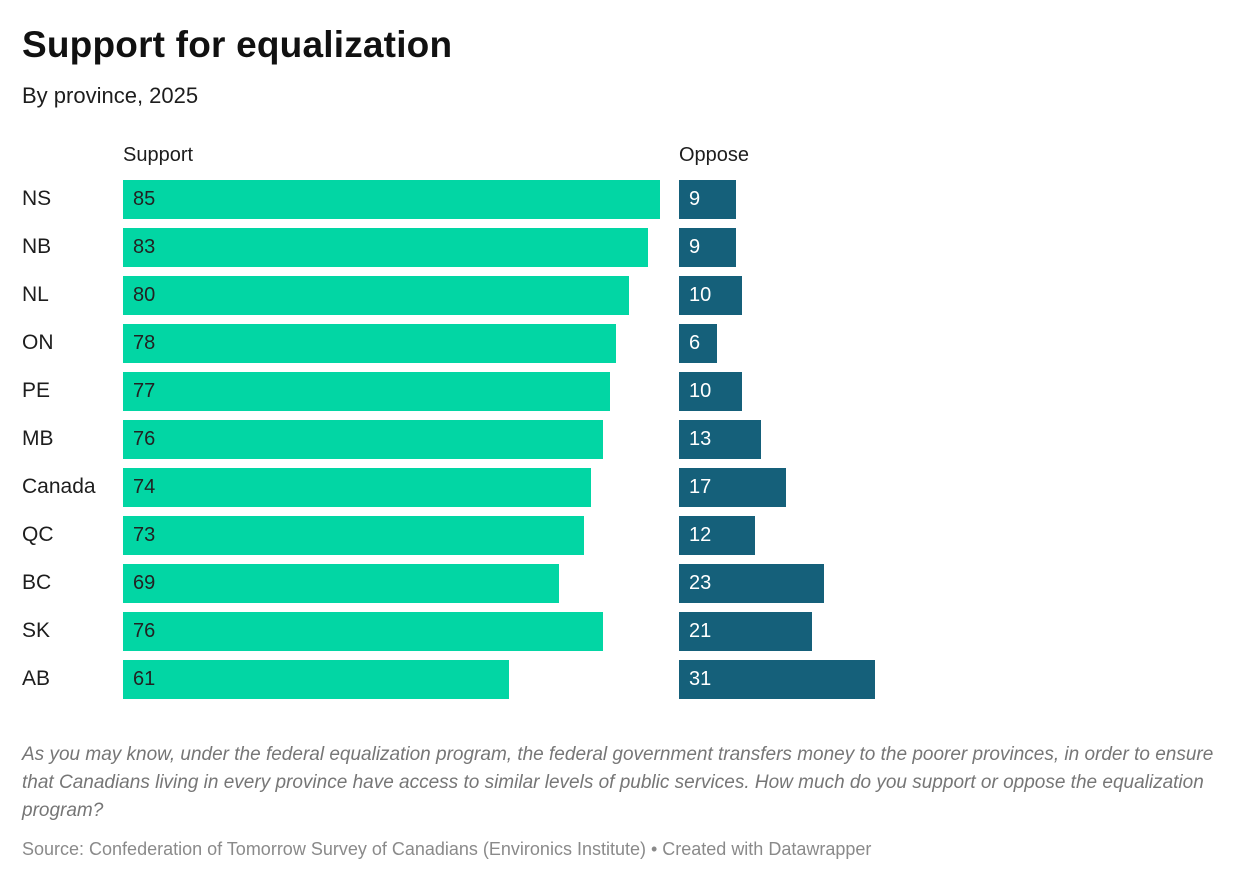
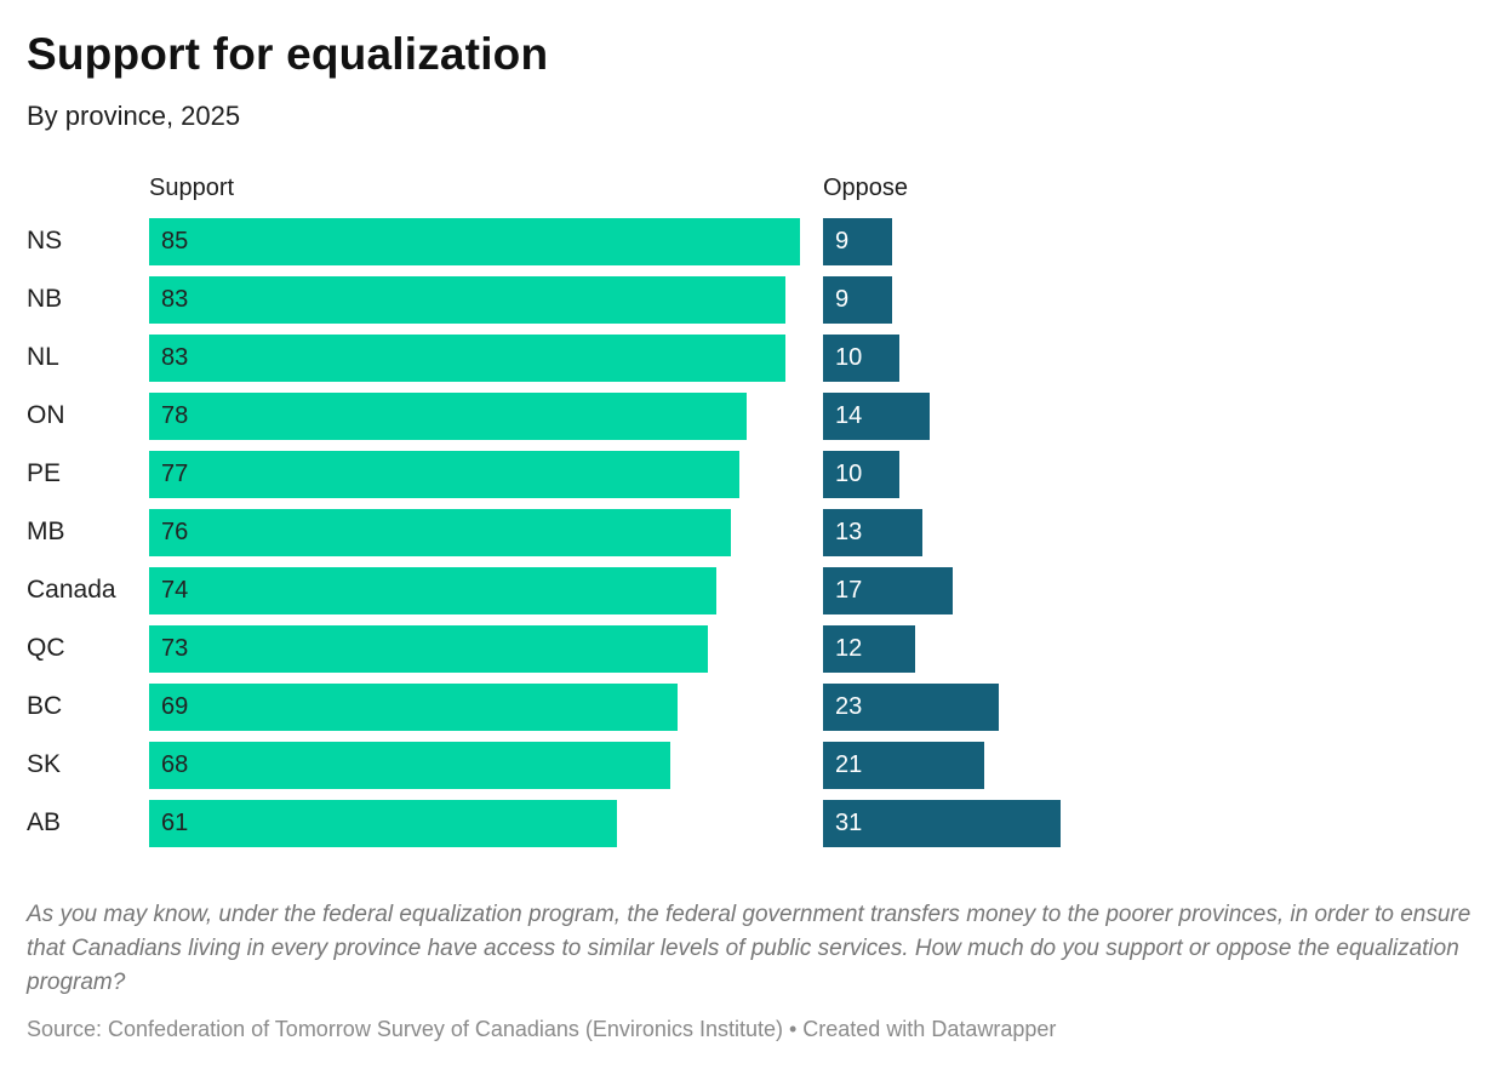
Support/NL: 80 -> 83
Oppose/ON: 6 -> 14
Support/SK: 76 -> 68
